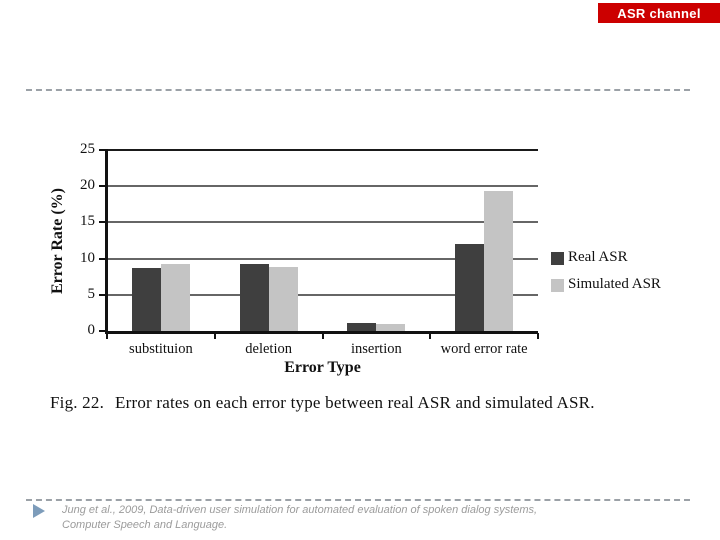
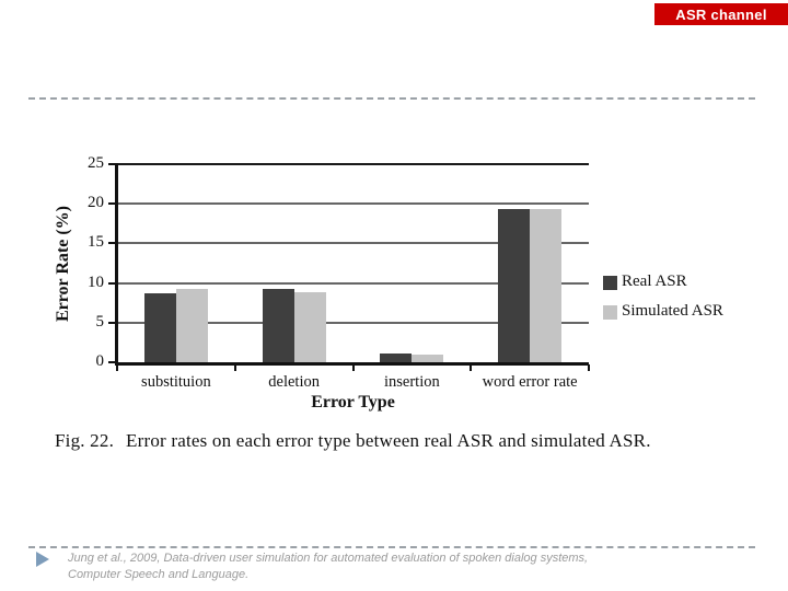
Real ASR/word error rate: 12 -> 19
